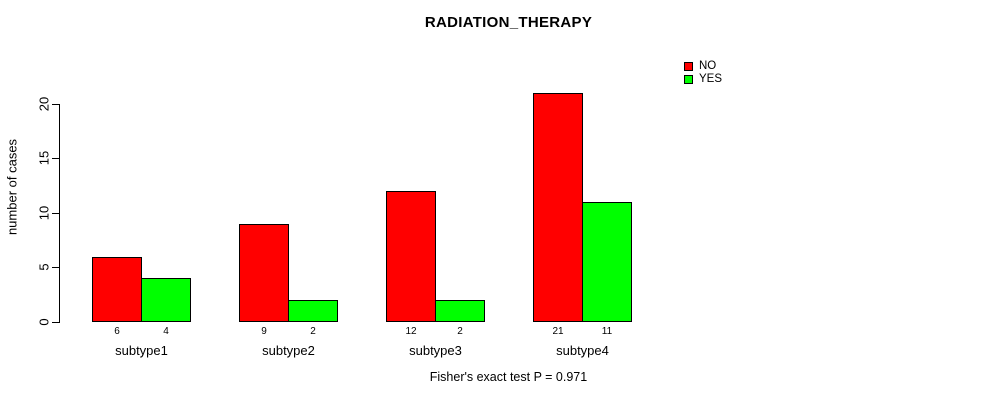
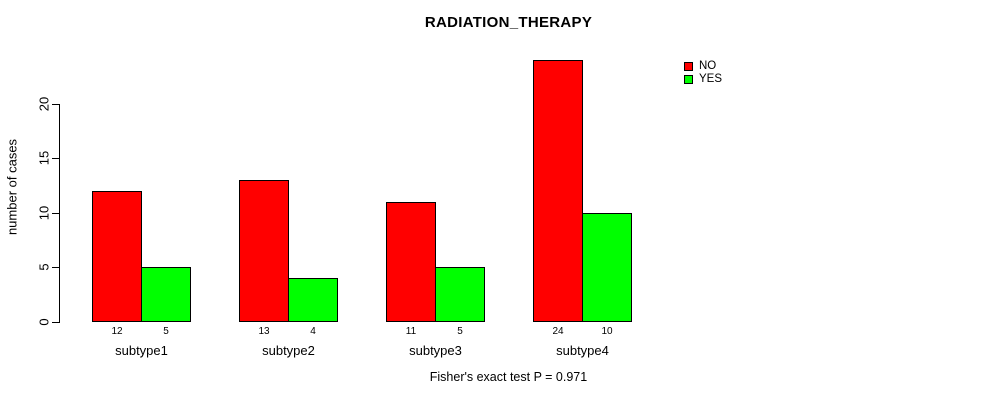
NO/subtype1: 6 -> 12
YES/subtype1: 4 -> 5
NO/subtype2: 9 -> 13
YES/subtype2: 2 -> 4
NO/subtype3: 12 -> 11
YES/subtype3: 2 -> 5
NO/subtype4: 21 -> 24
YES/subtype4: 11 -> 10
